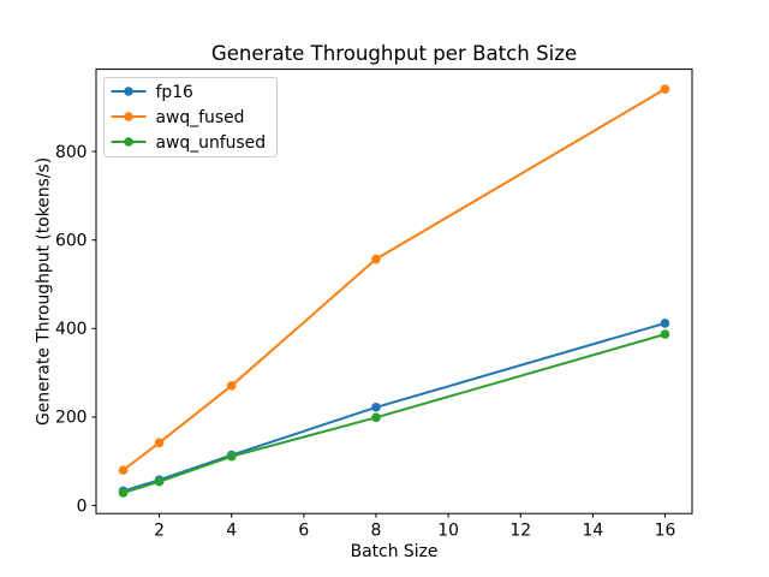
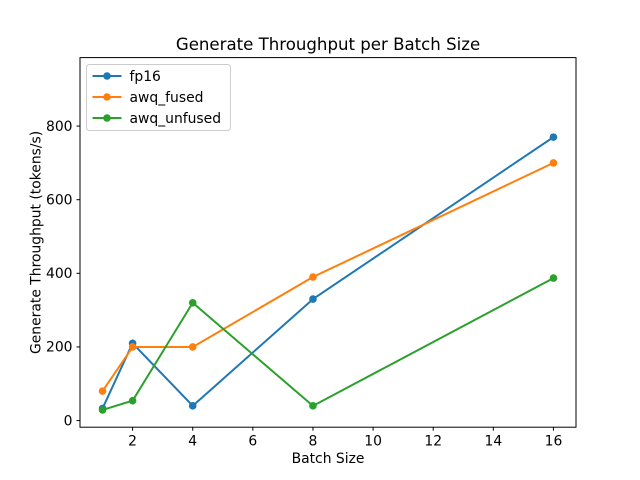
fp16/2: 60 -> 210
awq_fused/2: 140 -> 200
fp16/4: 110 -> 40
awq_fused/4: 270 -> 200
awq_unfused/4: 110 -> 320
fp16/8: 220 -> 330
awq_fused/8: 560 -> 390
awq_unfused/8: 200 -> 40
fp16/16: 410 -> 770
awq_fused/16: 940 -> 700
